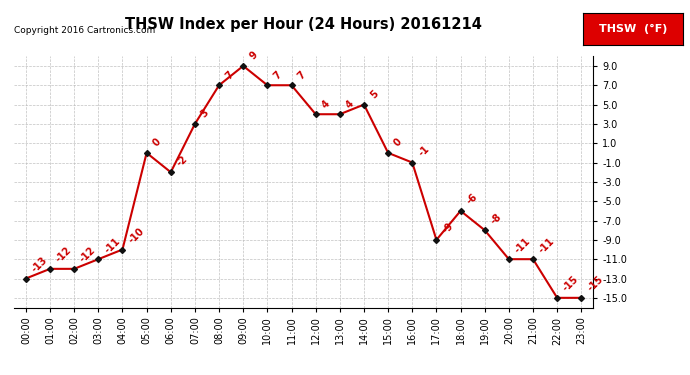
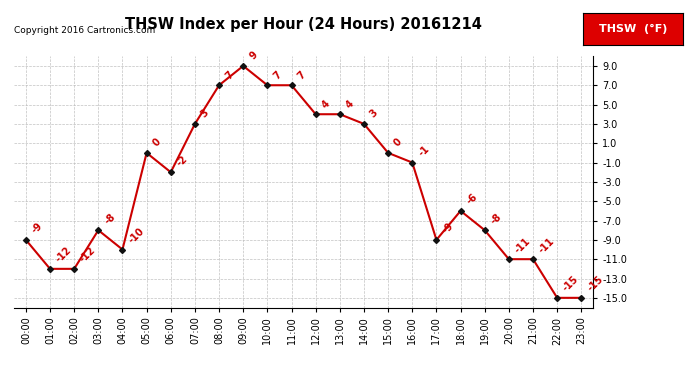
00:00: -13 -> -9
03:00: -11 -> -8
14:00: 5 -> 3
